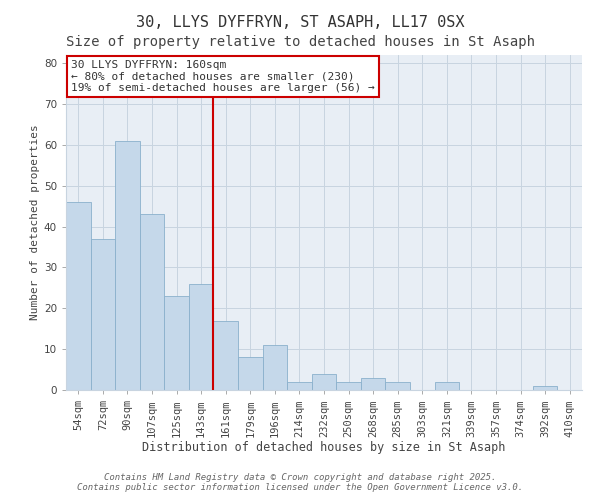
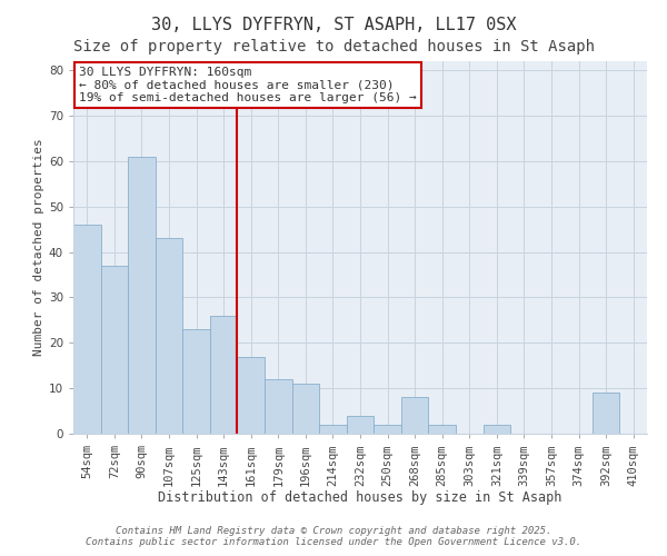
179sqm: 8 -> 12
268sqm: 3 -> 8
392sqm: 1 -> 9
